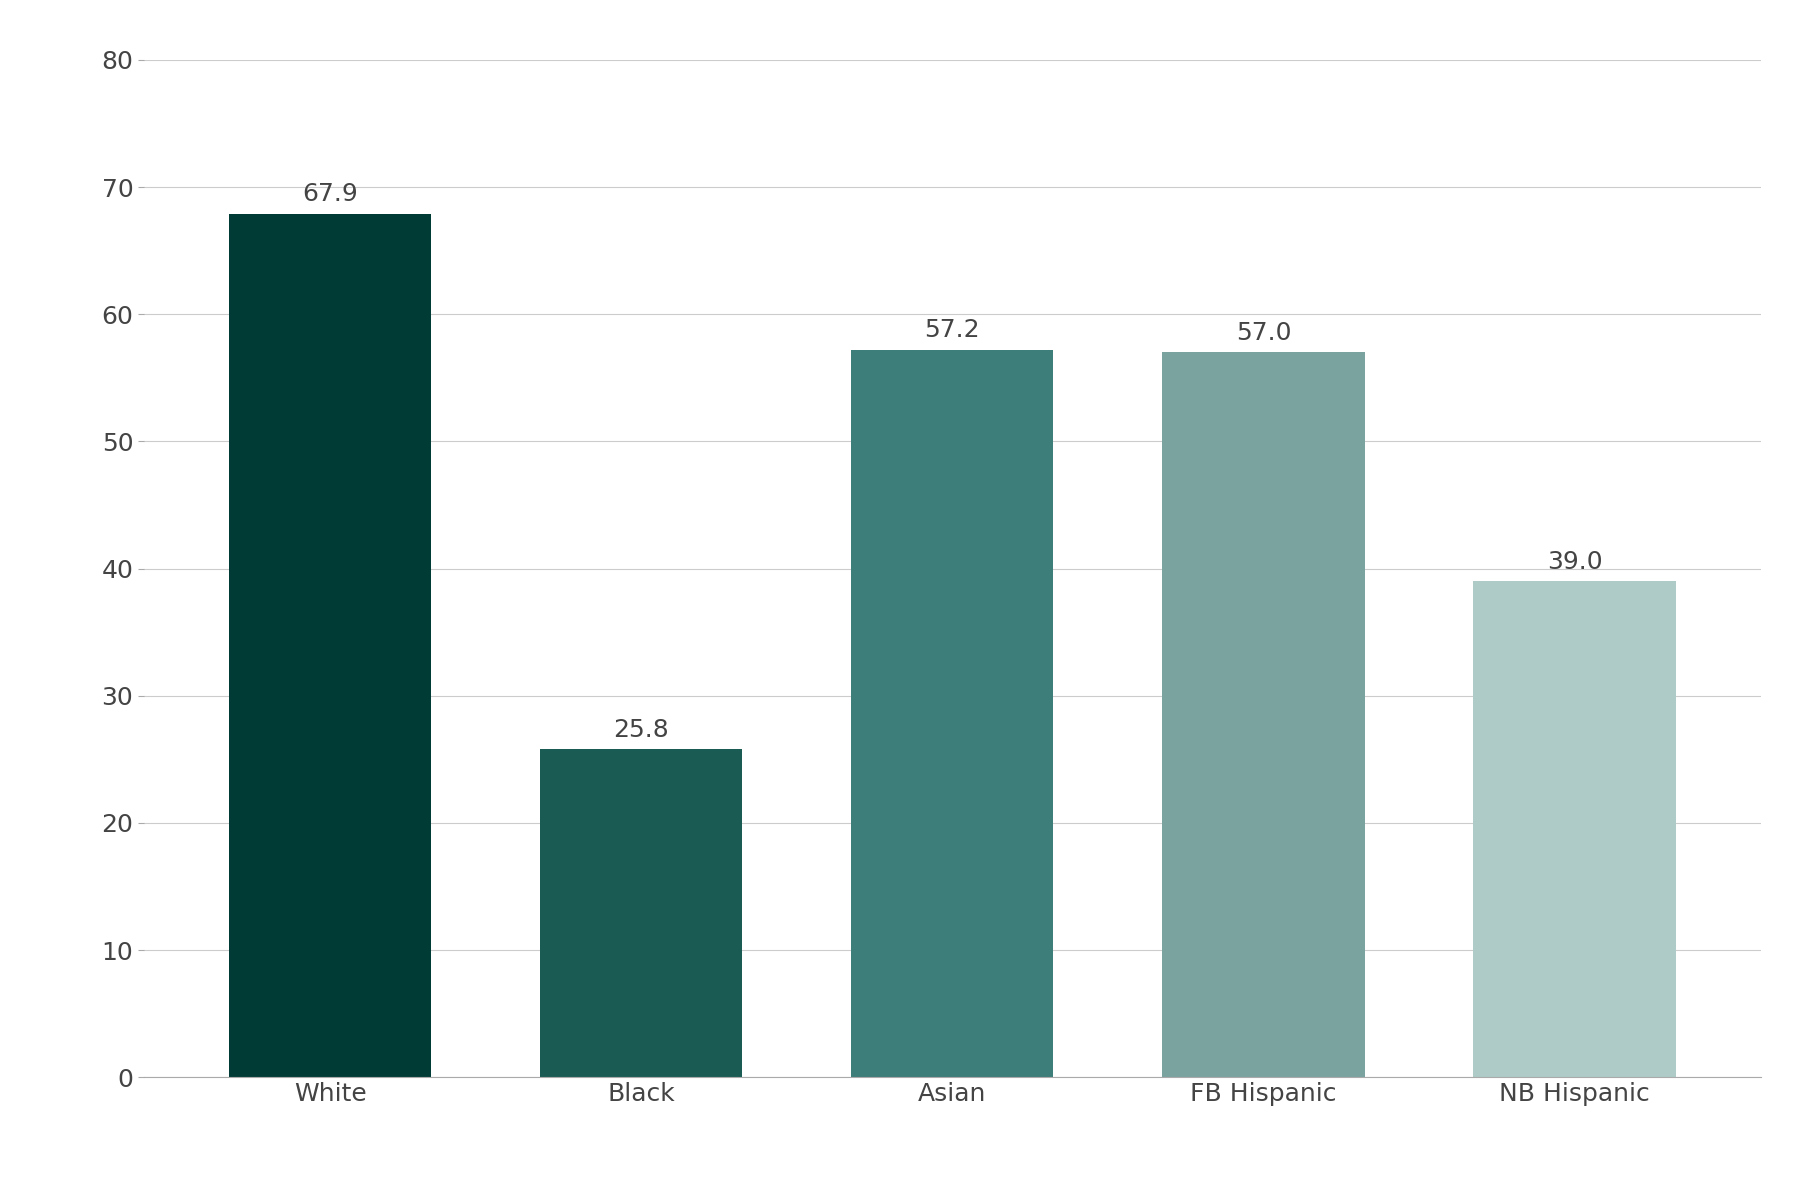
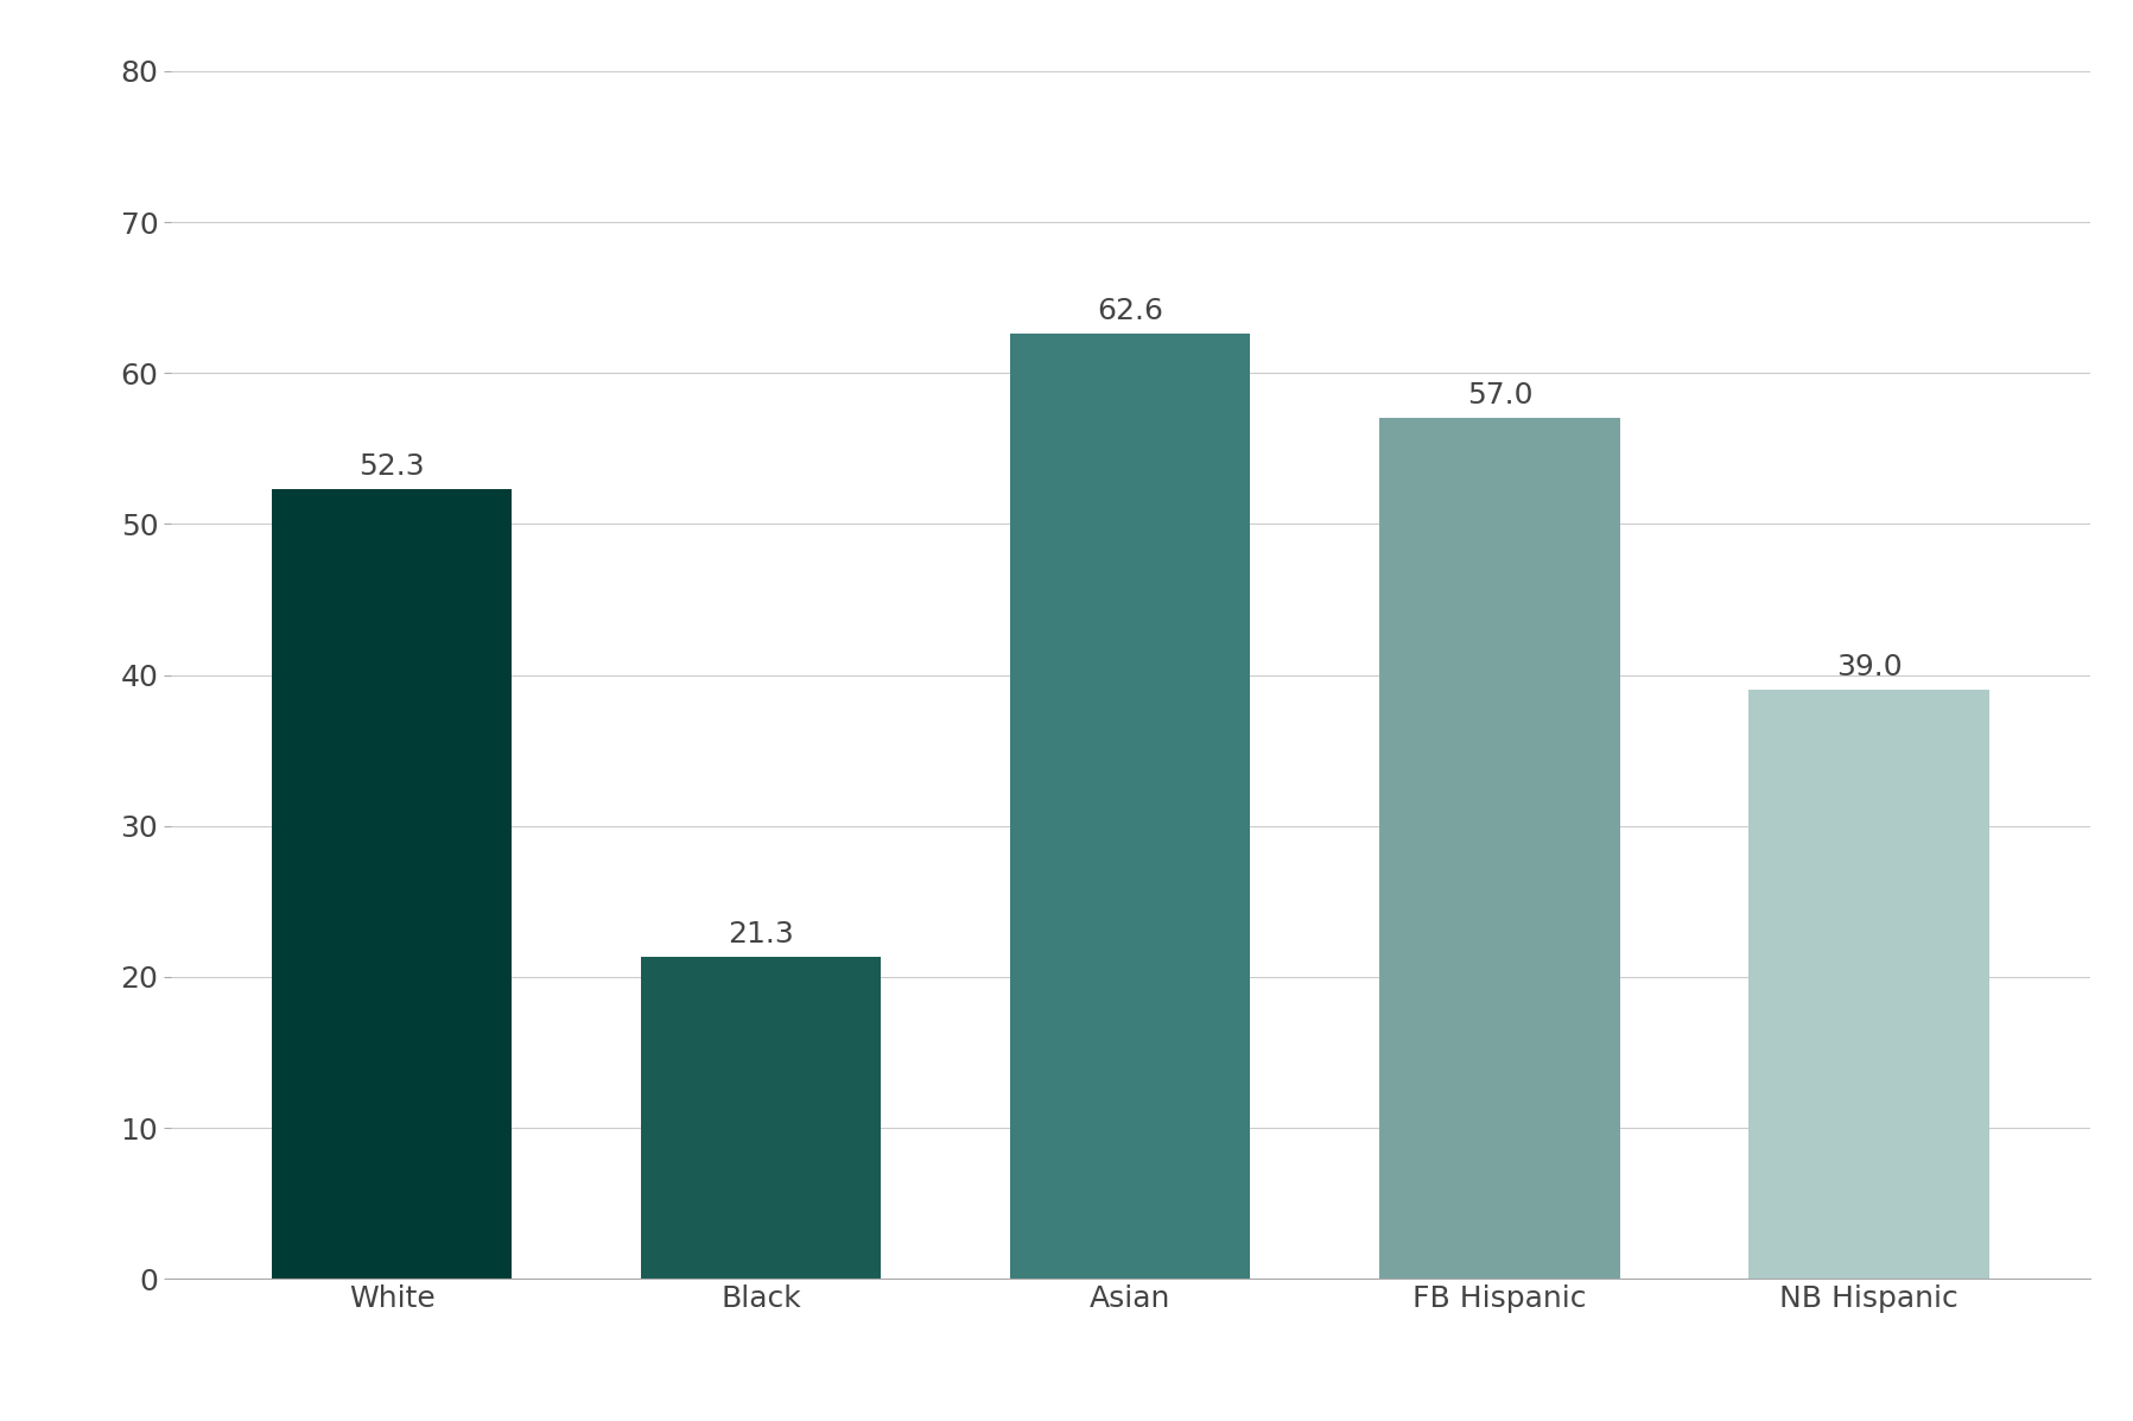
White: 67.9 -> 52.3
Black: 25.8 -> 21.3
Asian: 57.2 -> 62.6
